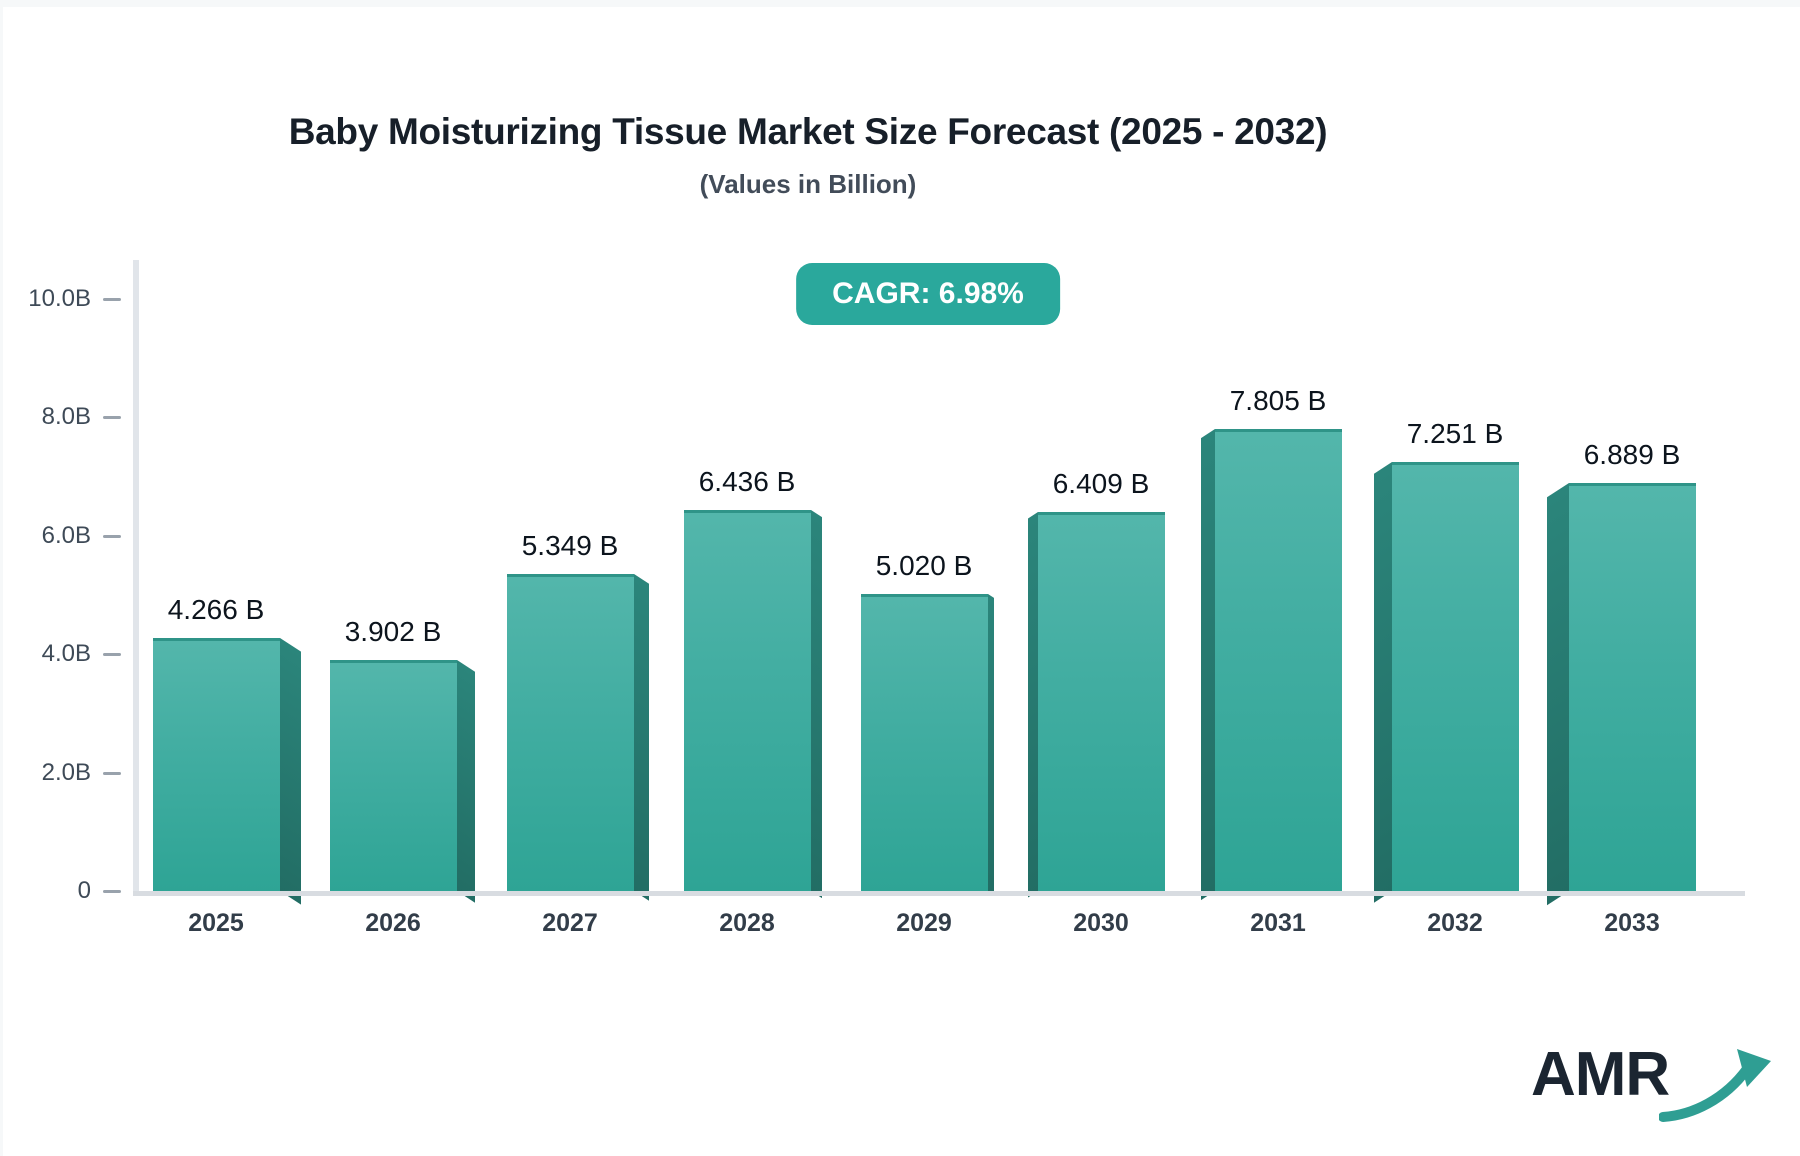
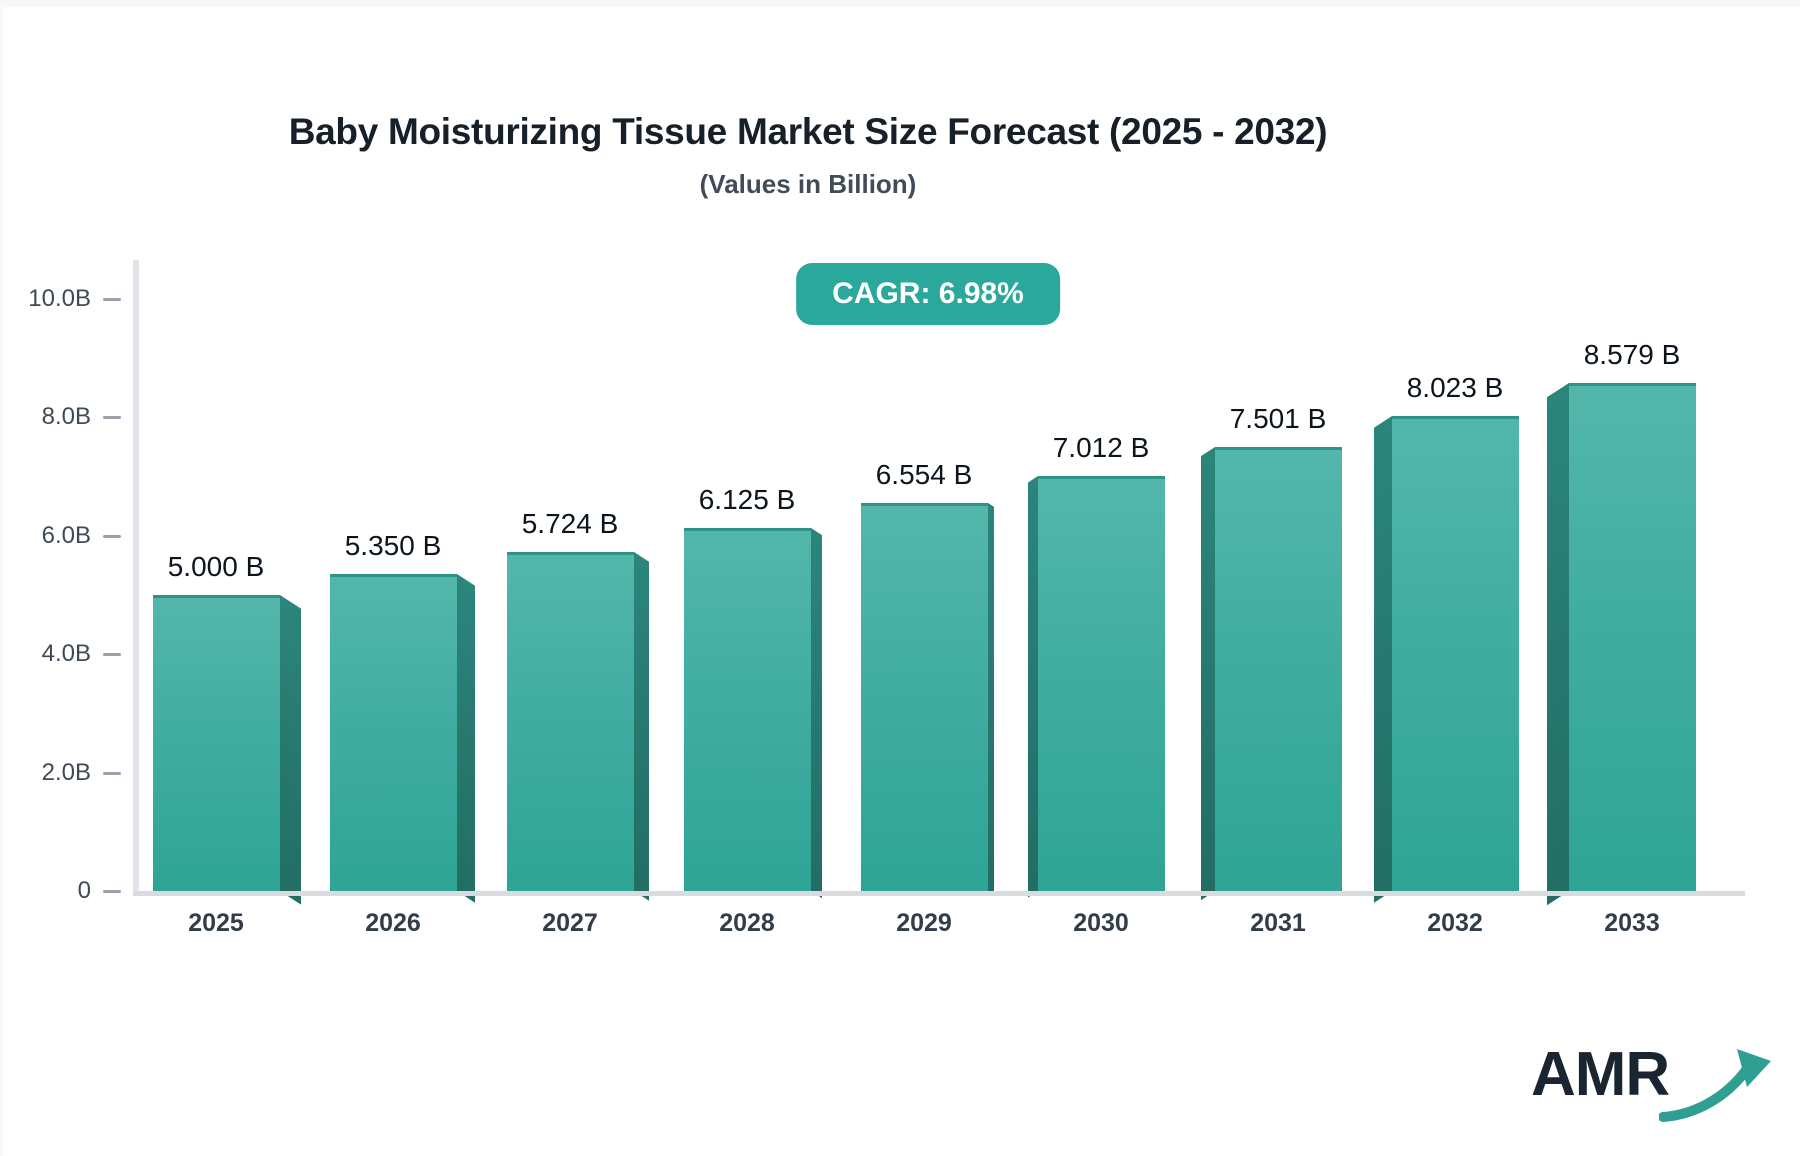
2025: 4.266 -> 5.000
2026: 3.902 -> 5.350
2027: 5.349 -> 5.724
2028: 6.436 -> 6.125
2029: 5.020 -> 6.554
2030: 6.409 -> 7.012
2031: 7.805 -> 7.501
2032: 7.251 -> 8.023
2033: 6.889 -> 8.579
